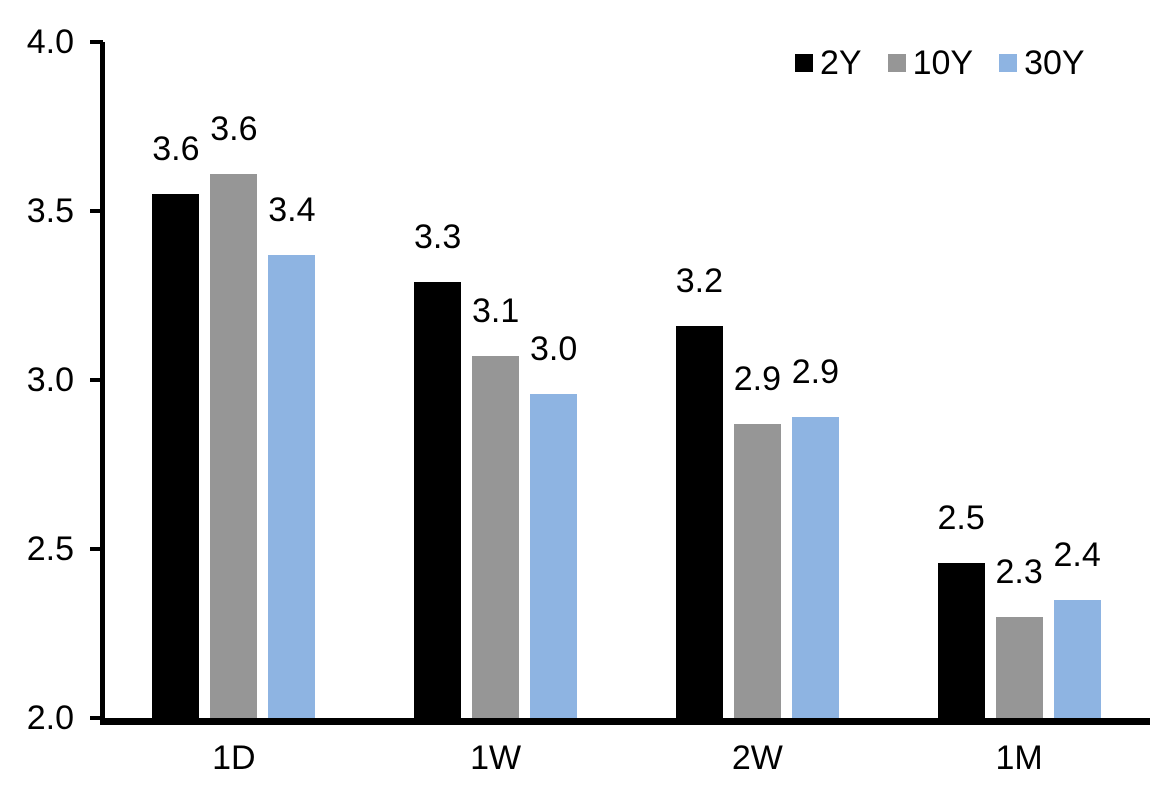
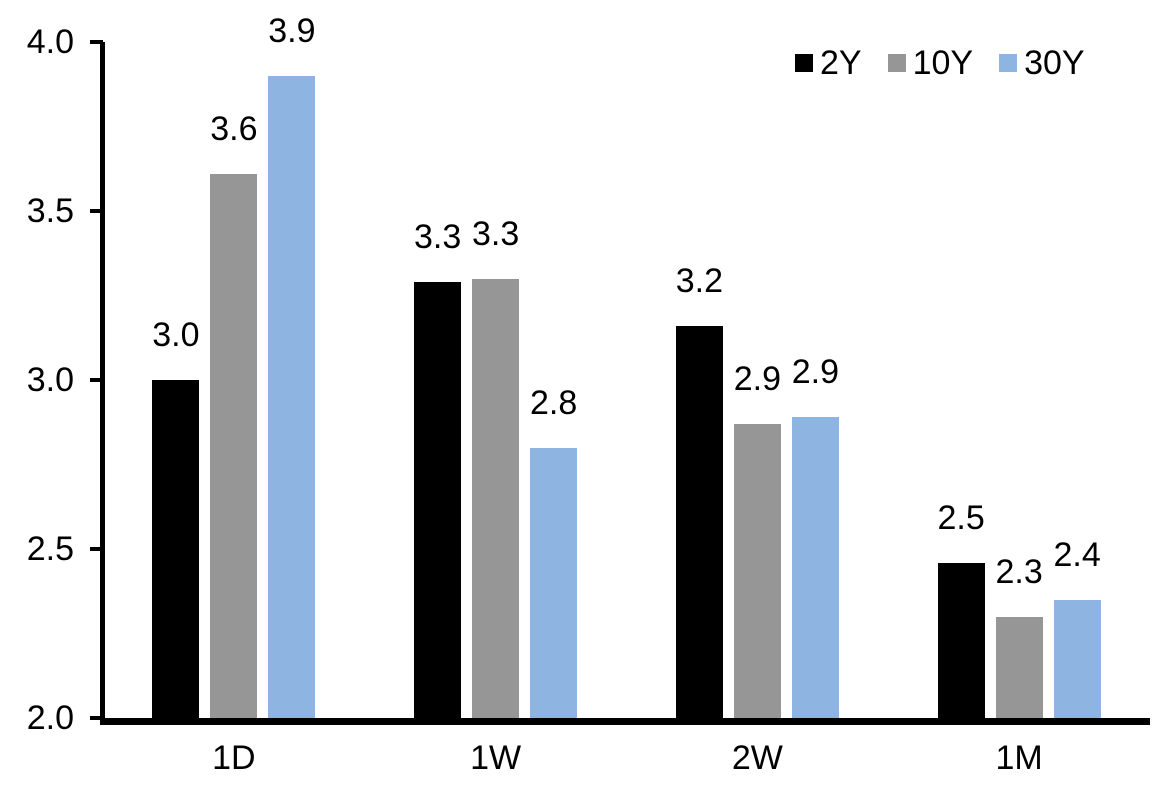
2Y/1D: 3.6 -> 3.0
30Y/1D: 3.4 -> 3.9
10Y/1W: 3.1 -> 3.3
30Y/1W: 3.0 -> 2.8
